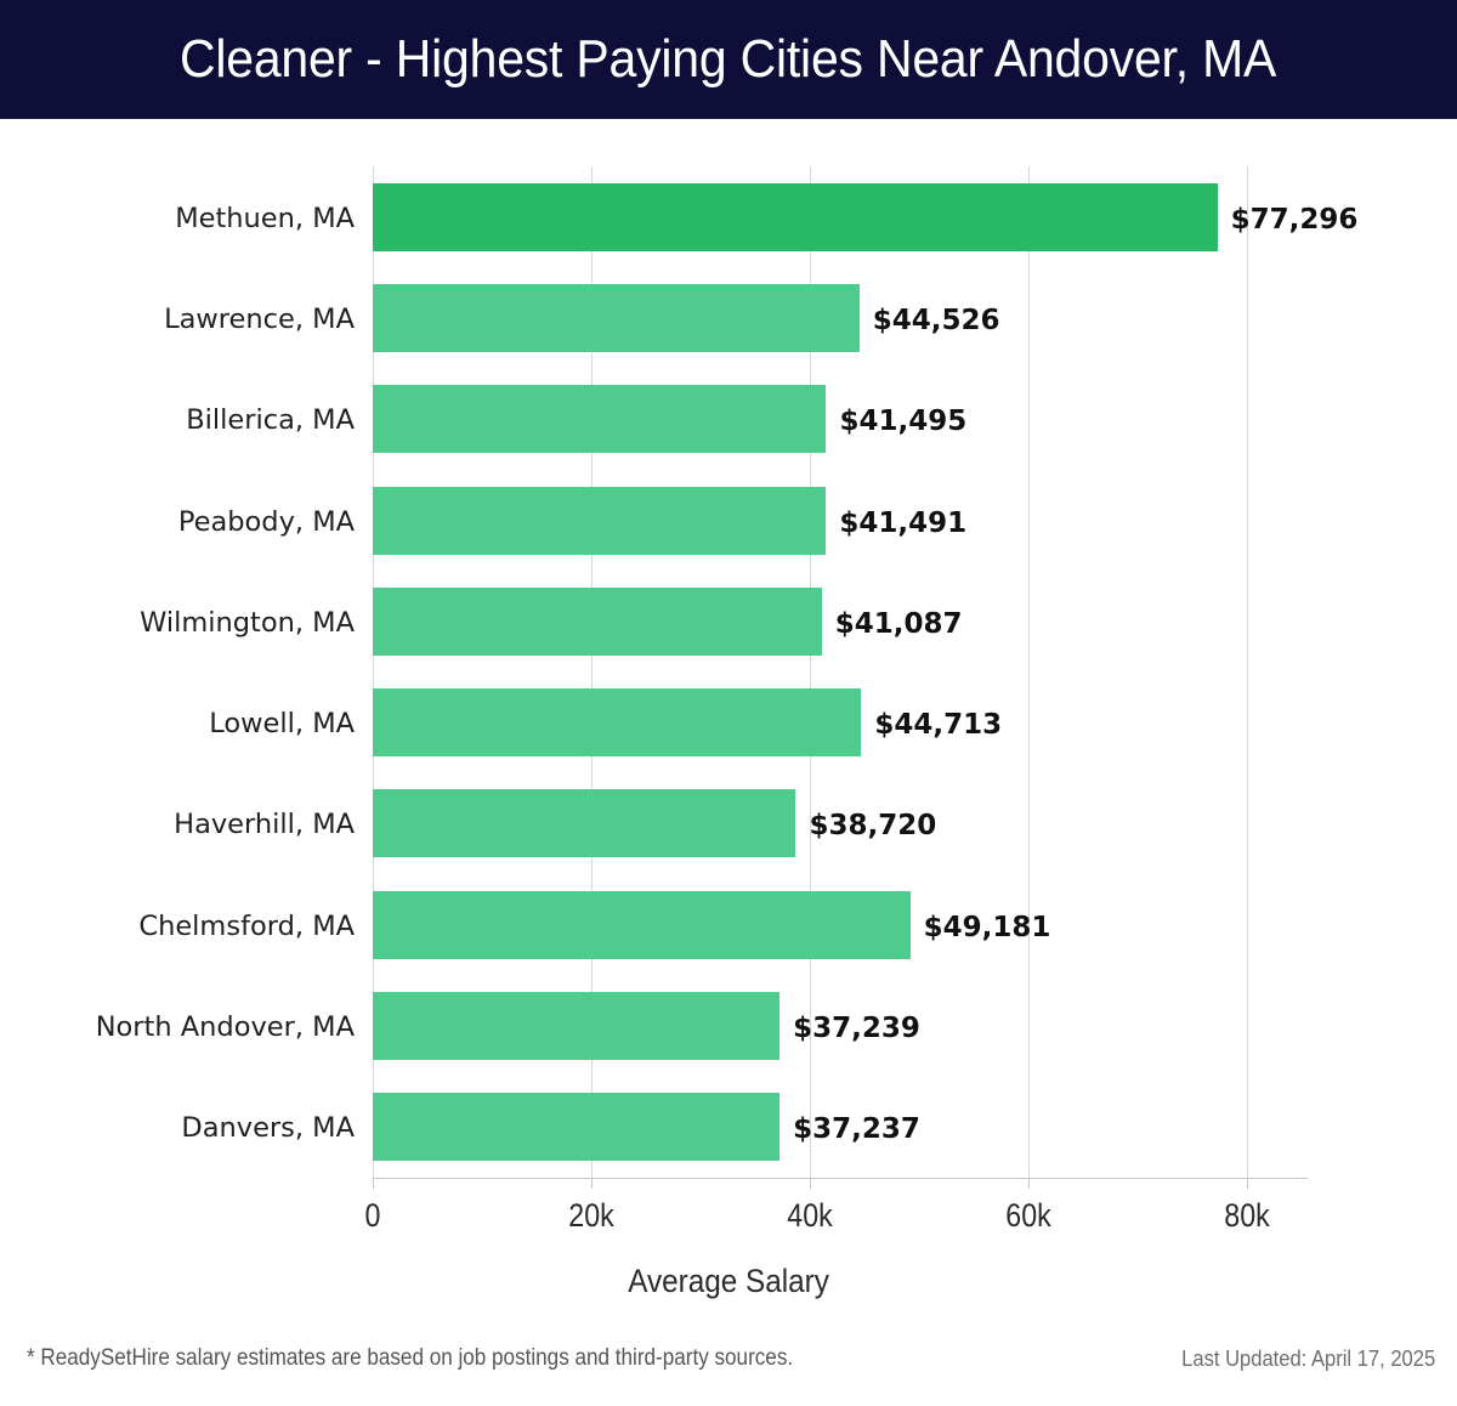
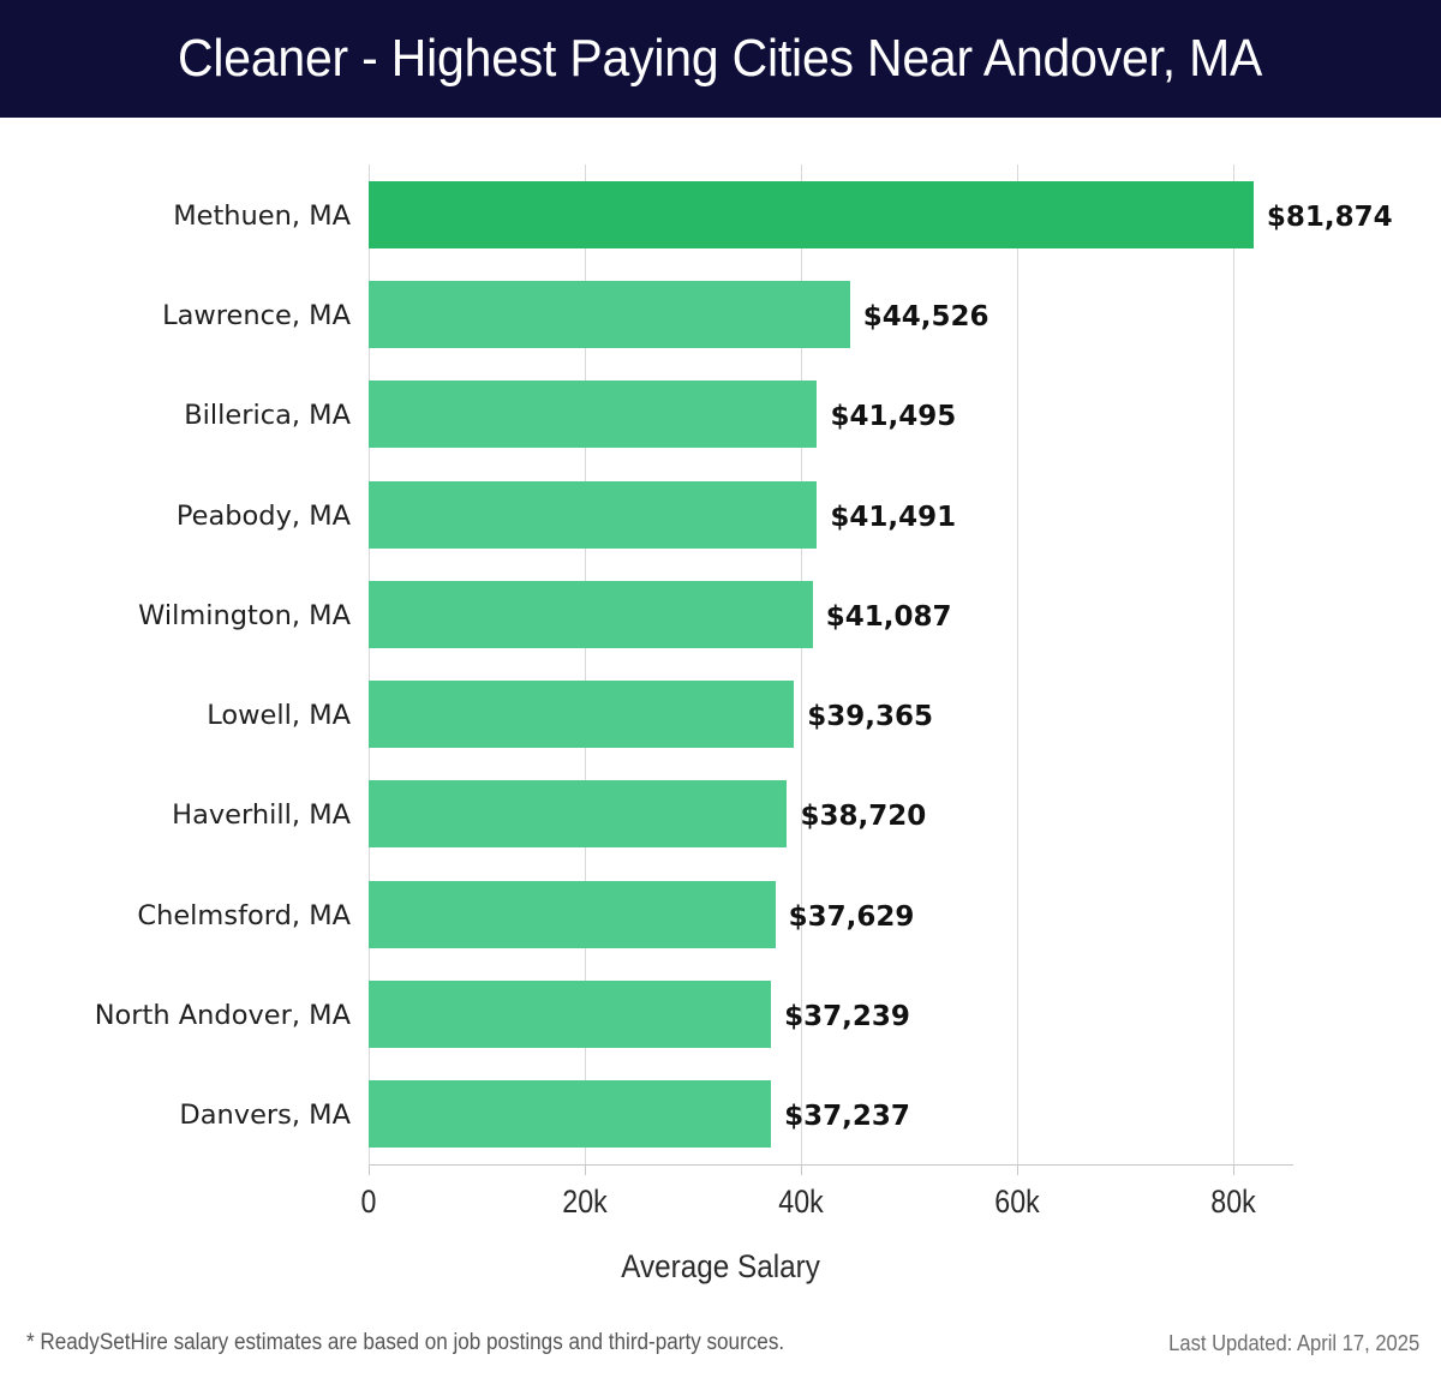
Methuen, MA: $77,296 -> $81,874
Lowell, MA: $44,713 -> $39,365
Chelmsford, MA: $49,181 -> $37,629
